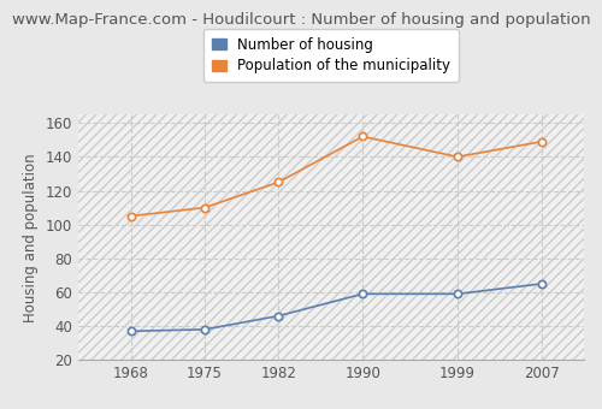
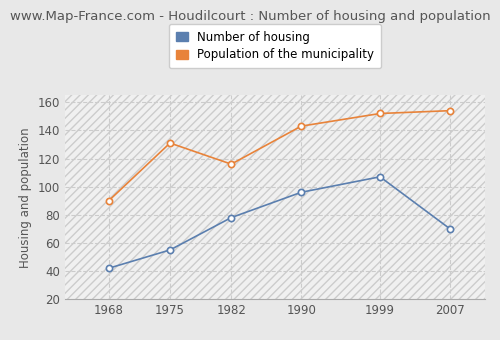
Number of housing/1968: 37 -> 42
Population of the municipality/1968: 105 -> 90
Number of housing/1975: 38 -> 55
Population of the municipality/1975: 110 -> 131
Number of housing/1982: 46 -> 78
Population of the municipality/1982: 125 -> 116
Number of housing/1990: 59 -> 96
Population of the municipality/1990: 152 -> 143
Number of housing/1999: 59 -> 107
Population of the municipality/1999: 140 -> 152
Number of housing/2007: 65 -> 70
Population of the municipality/2007: 149 -> 154
